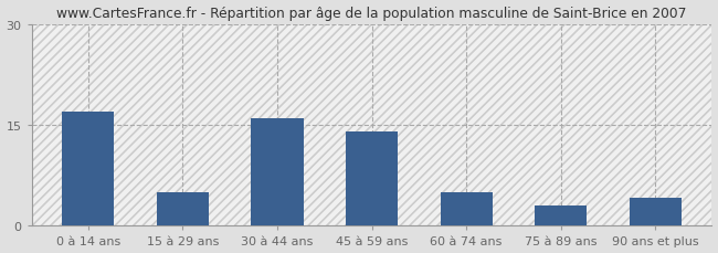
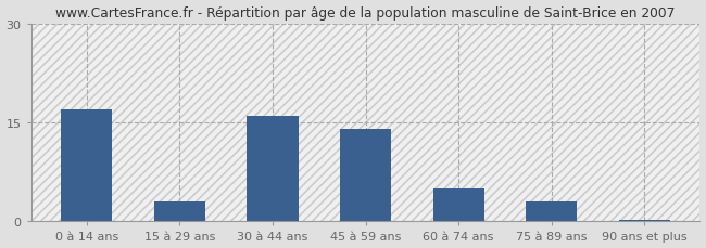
15 à 29 ans: 5.0 -> 3.0
90 ans et plus: 4.2 -> 0.3
